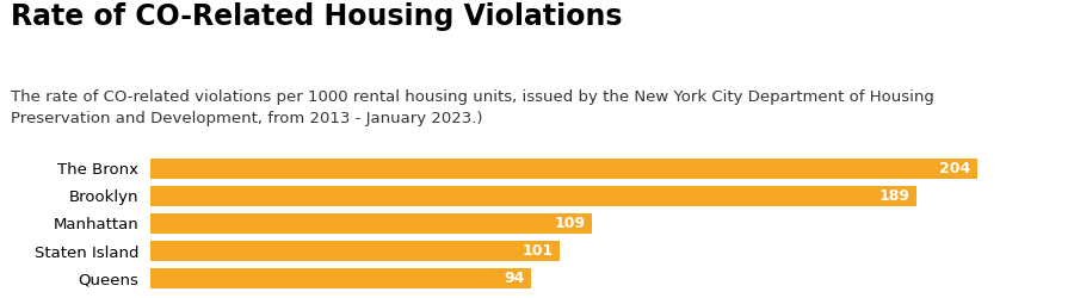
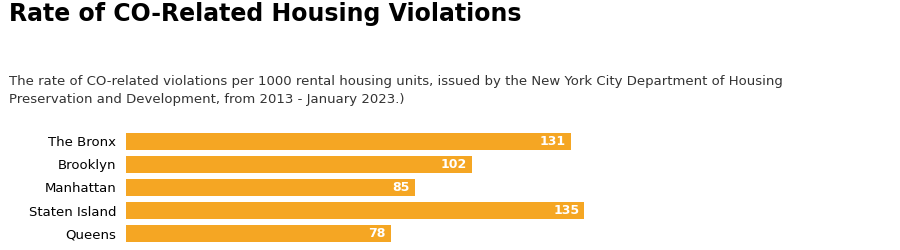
The Bronx: 204 -> 131
Brooklyn: 189 -> 102
Manhattan: 109 -> 85
Staten Island: 101 -> 135
Queens: 94 -> 78
